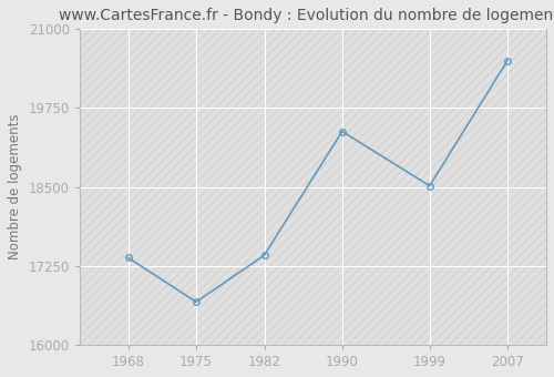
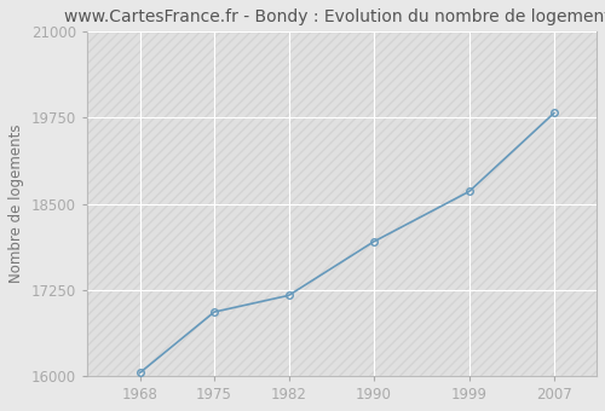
1968: 17380 -> 16050
1975: 16680 -> 16930
1982: 17420 -> 17170
1990: 19380 -> 17950
1999: 18520 -> 18680
2007: 20500 -> 19820
